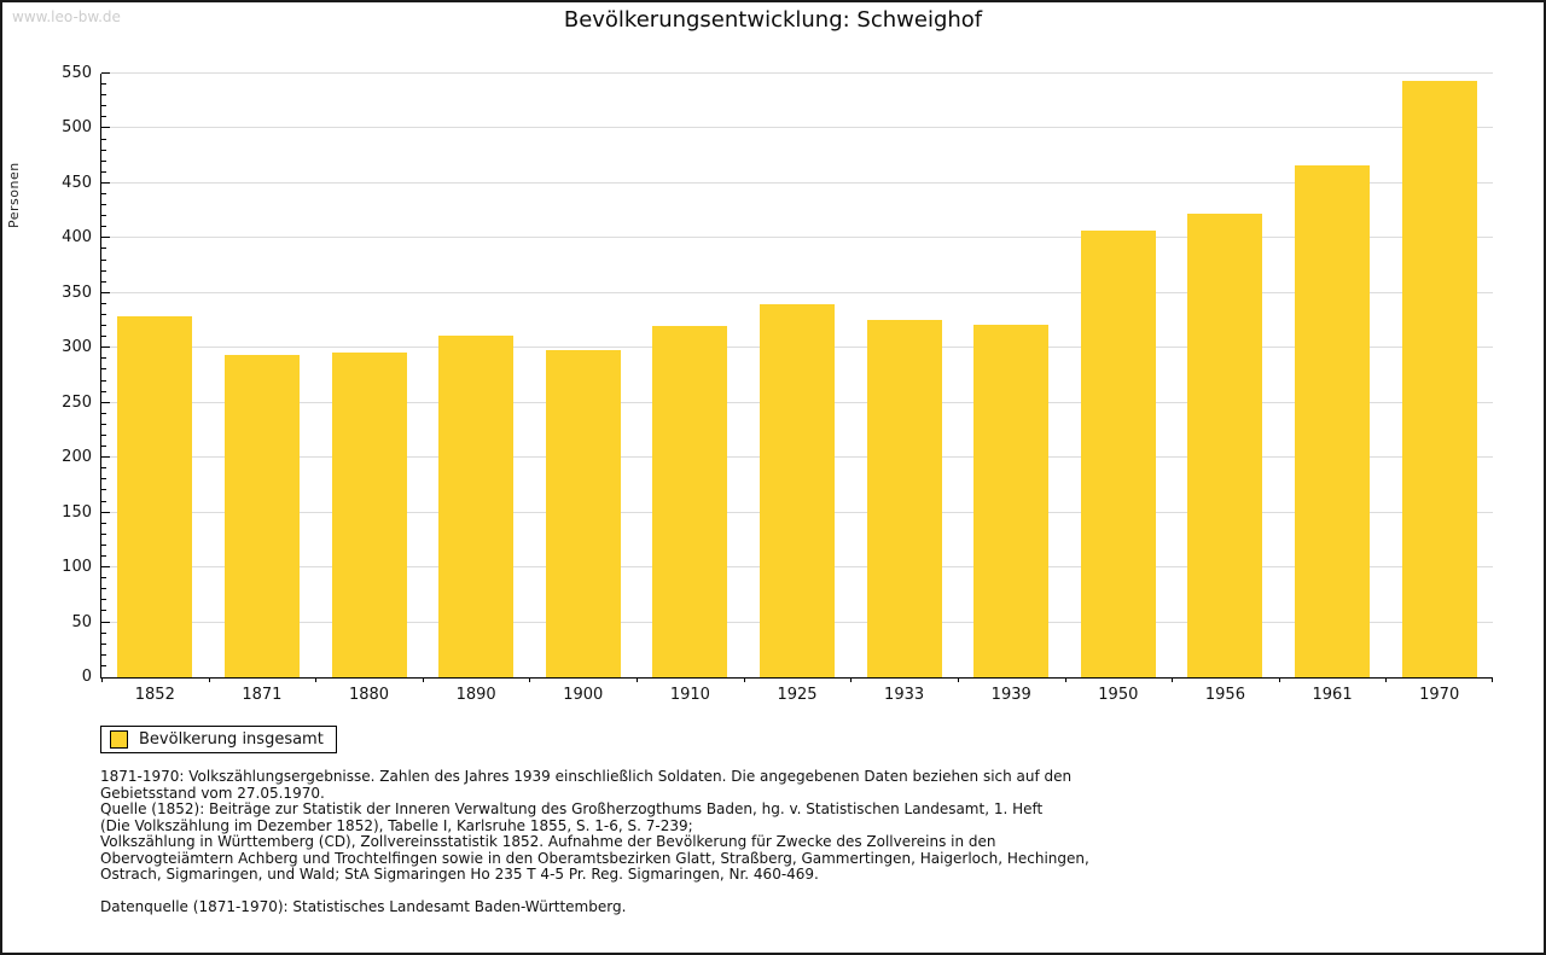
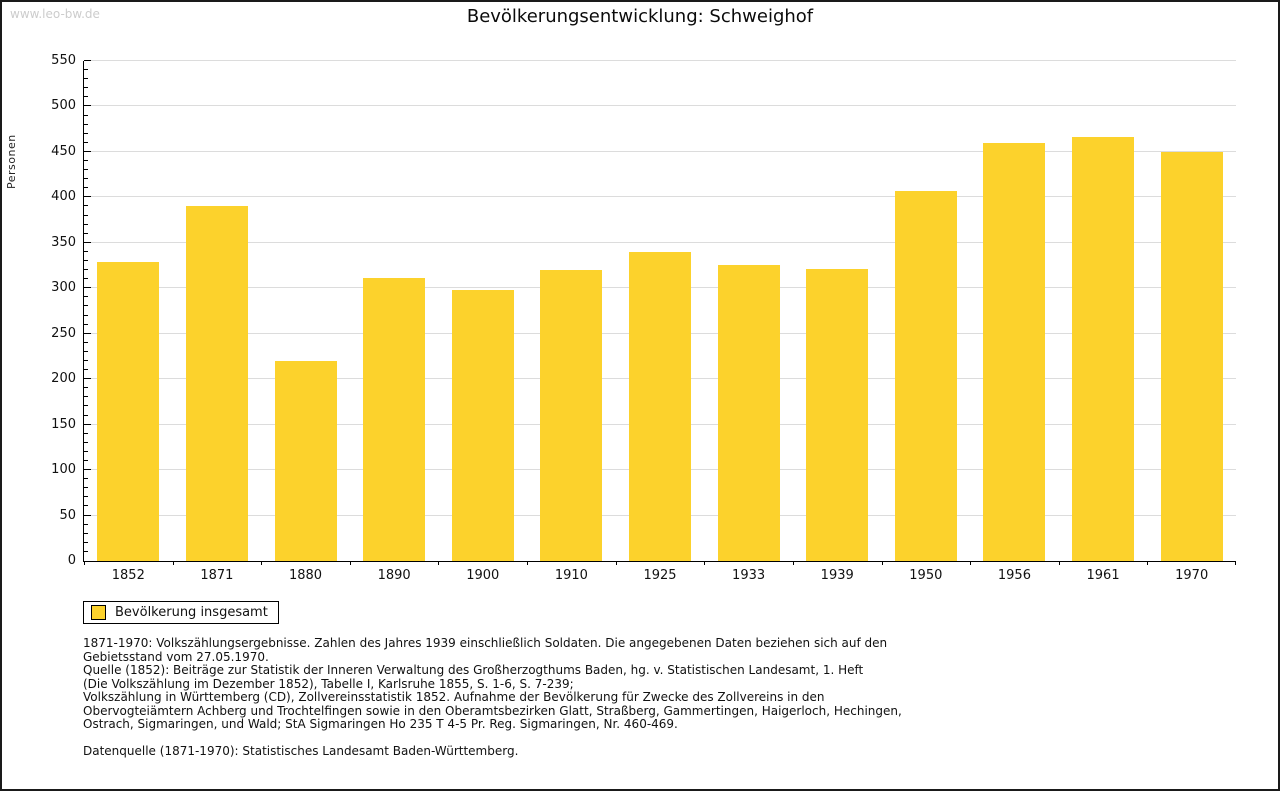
1871: 290 -> 390
1880: 300 -> 220
1956: 420 -> 460
1970: 540 -> 450
